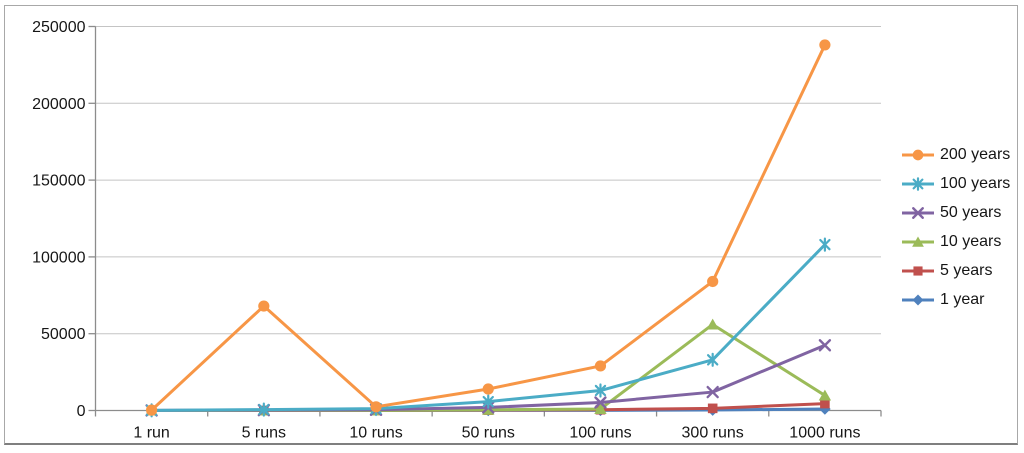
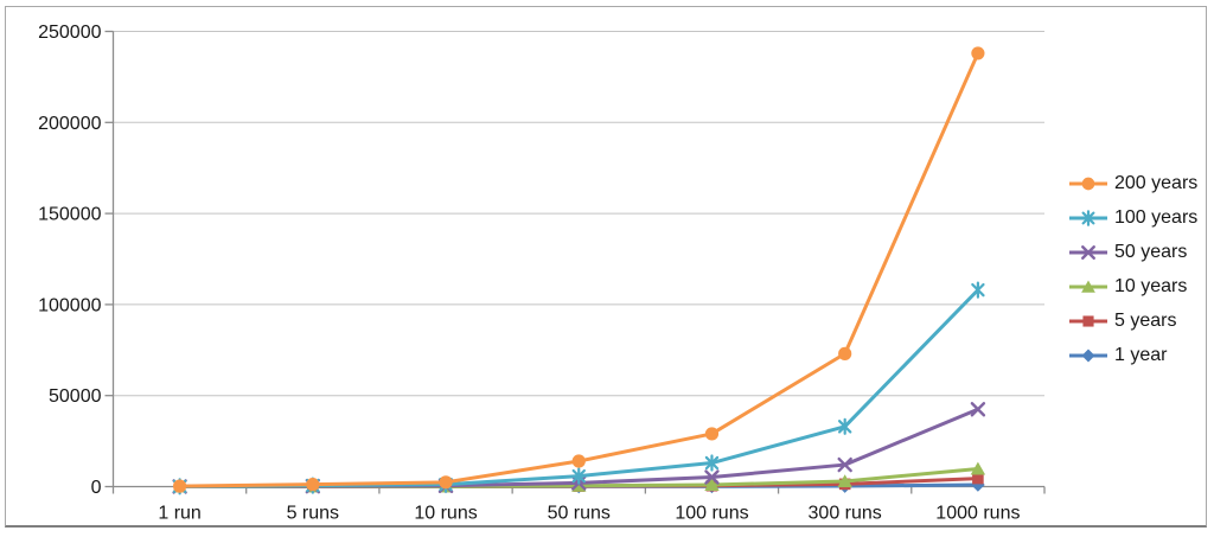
200 years/5 runs: 68000 -> 1000
200 years/300 runs: 84000 -> 73000
10 years/300 runs: 56000 -> 3000
